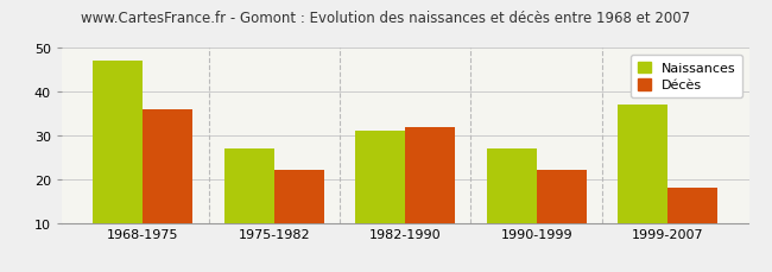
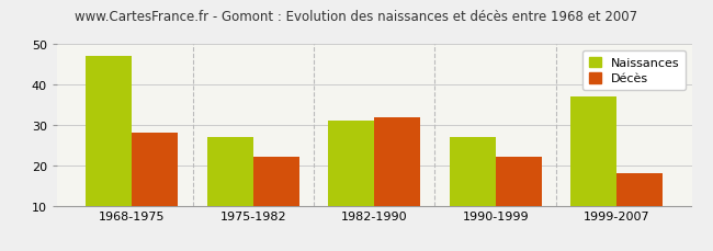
Décès/1968-1975: 36 -> 28
